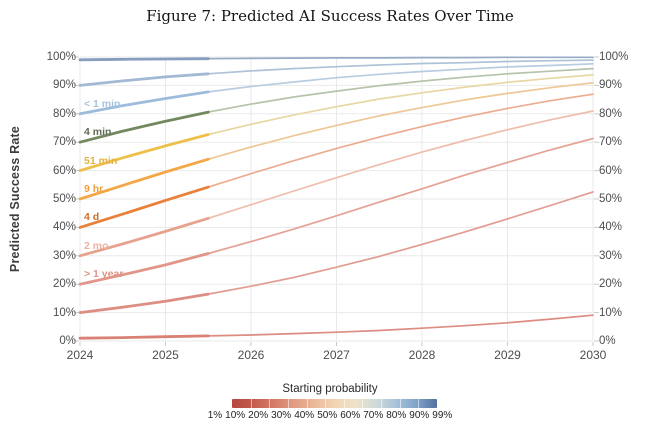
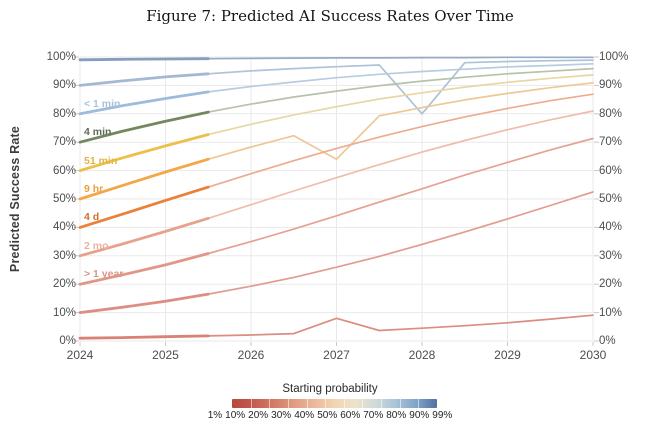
50%/2027: 76% -> 64%
1%/2027: 3% -> 8%
90%/2028: 98% -> 80%
